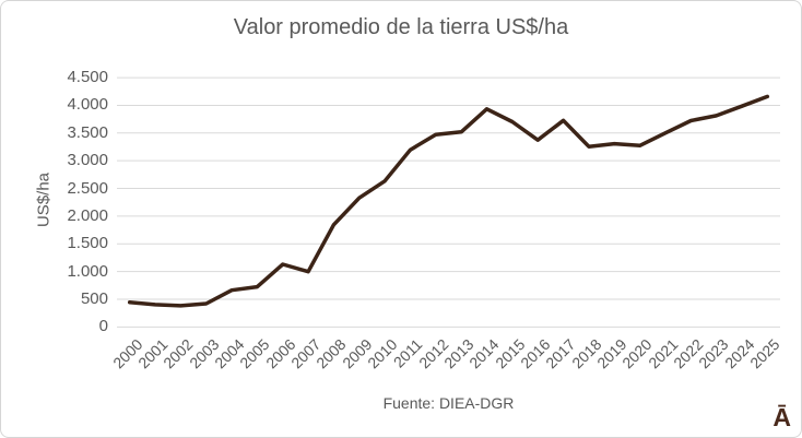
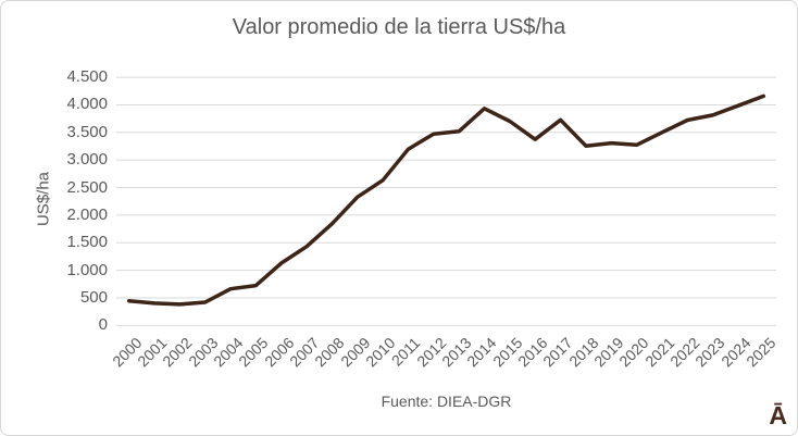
2007: 1000 -> 1400
